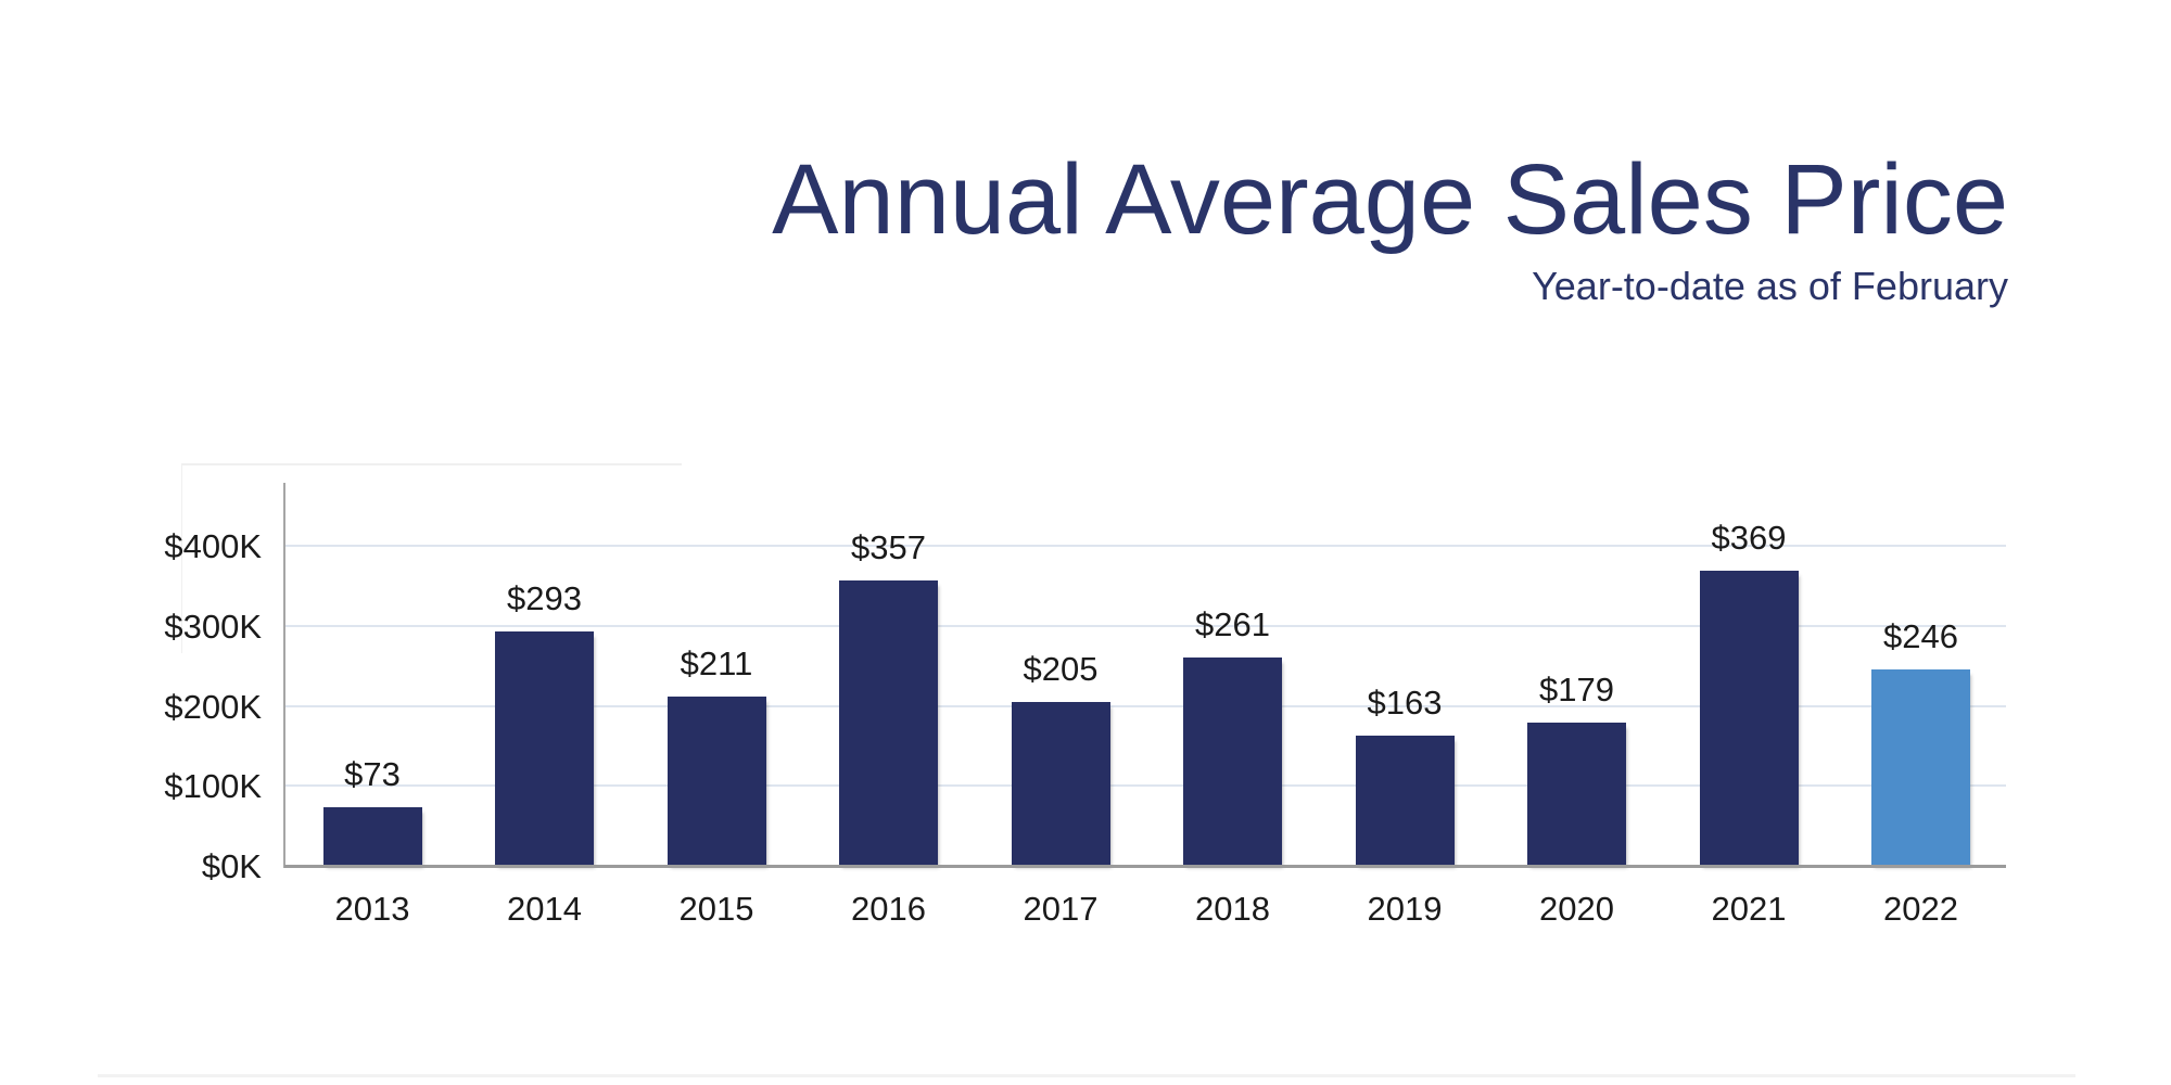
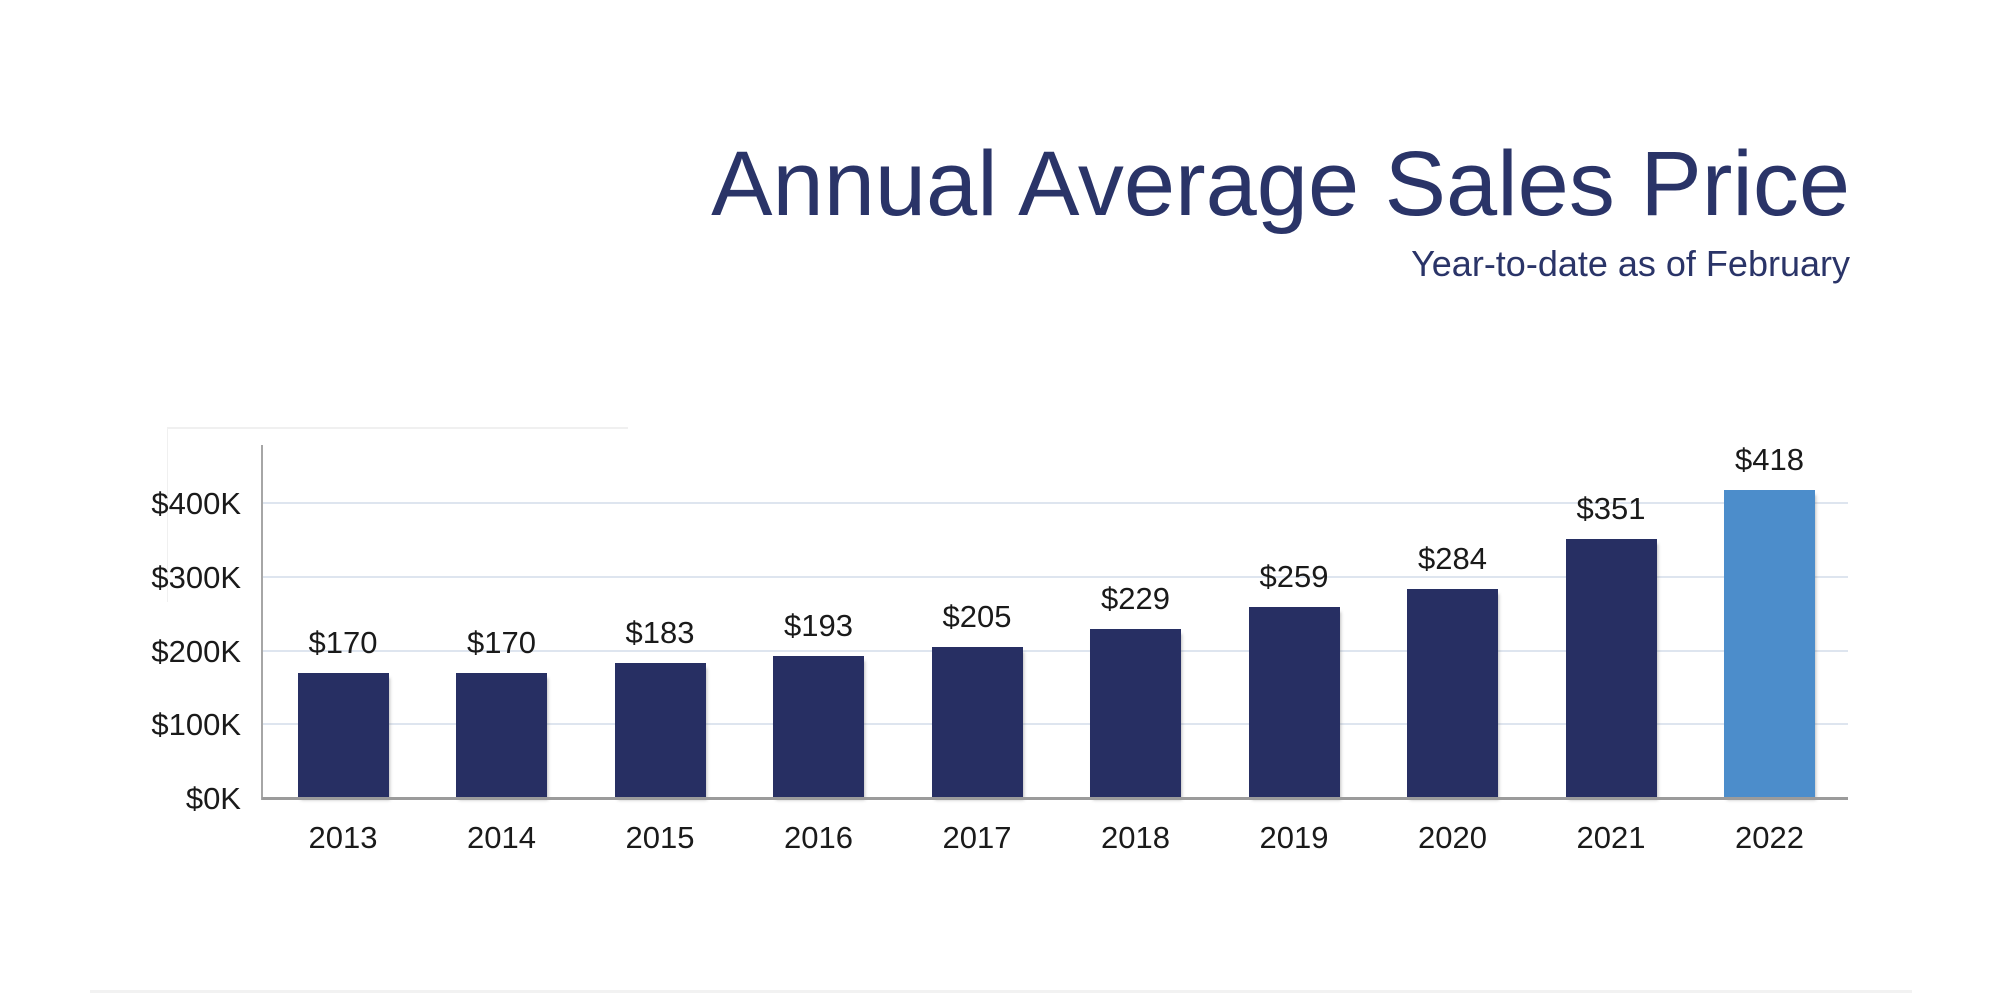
2013: $73 -> $170
2014: $293 -> $170
2015: $211 -> $183
2016: $357 -> $193
2018: $261 -> $229
2019: $163 -> $259
2020: $179 -> $284
2021: $369 -> $351
2022: $246 -> $418
